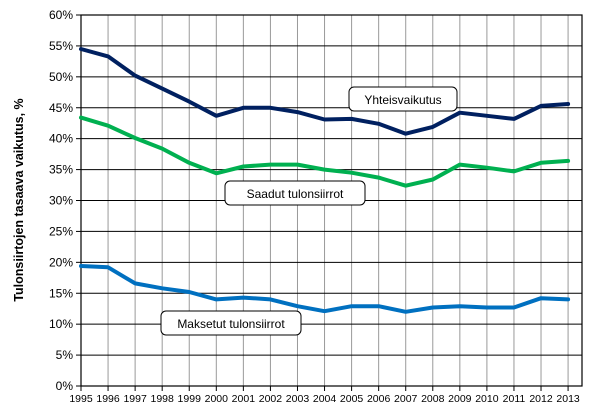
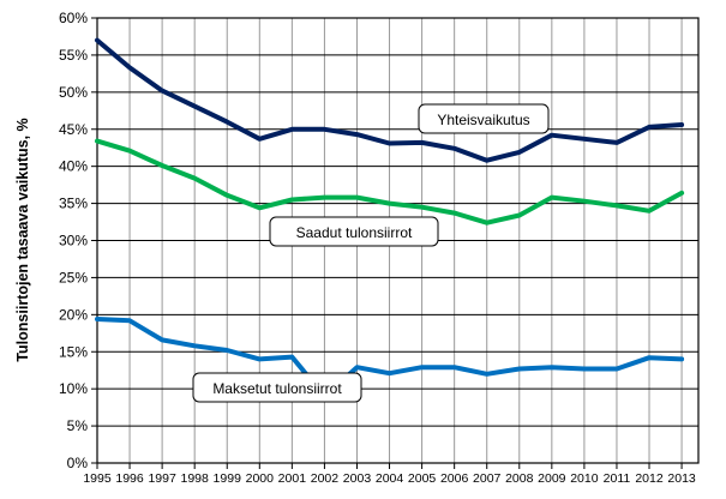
Yhteisvaikutus/1995: 54% -> 57%
Maksetut tulonsiirrot/2002: 14% -> 9%
Saadut tulonsiirrot/2012: 36% -> 34%
